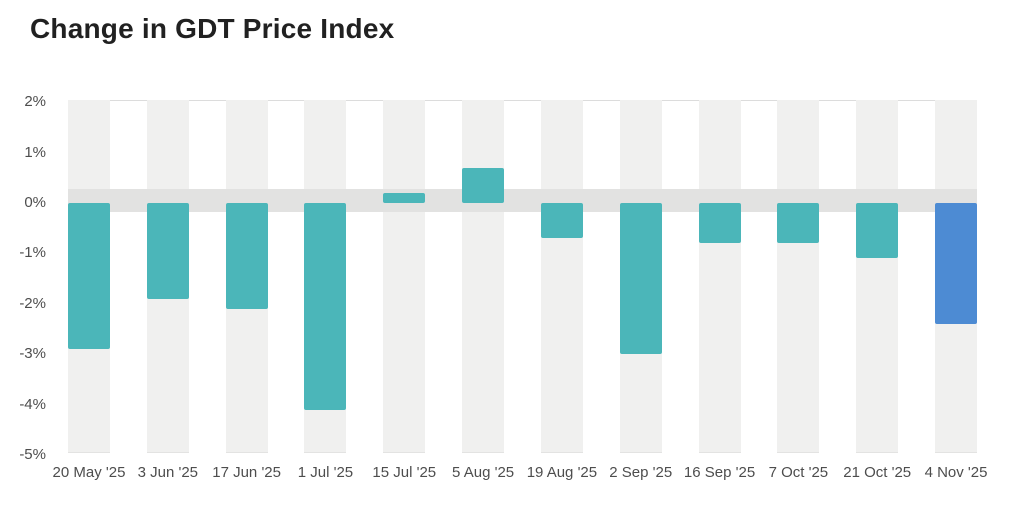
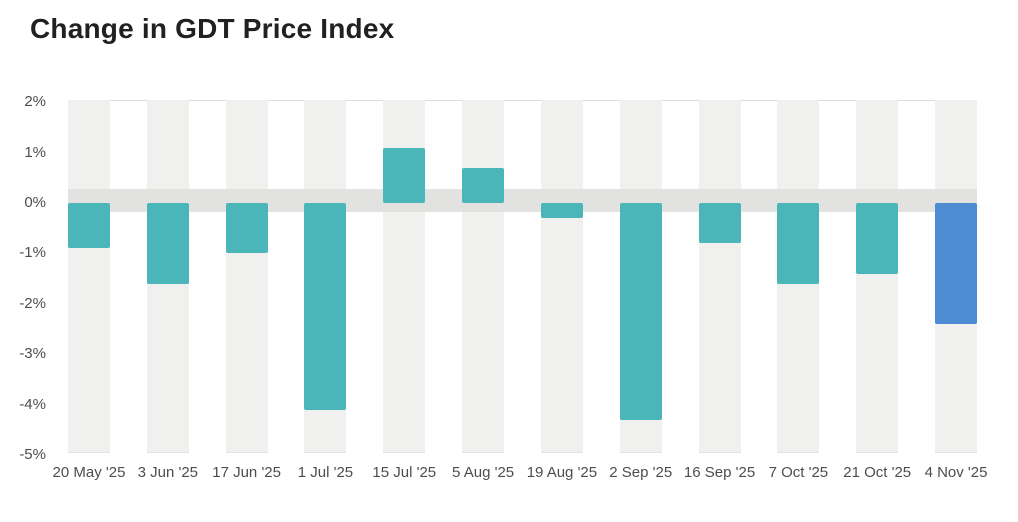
20 May '25: -2.9% -> -0.9%
3 Jun '25: -1.9% -> -1.6%
17 Jun '25: -2.1% -> -1.0%
15 Jul '25: 0.2% -> 1.1%
19 Aug '25: -0.7% -> -0.3%
2 Sep '25: -3.0% -> -4.3%
7 Oct '25: -0.8% -> -1.6%
21 Oct '25: -1.1% -> -1.4%
